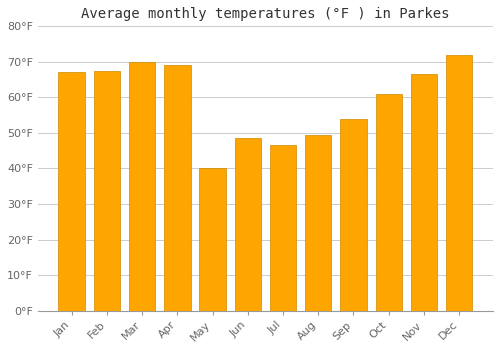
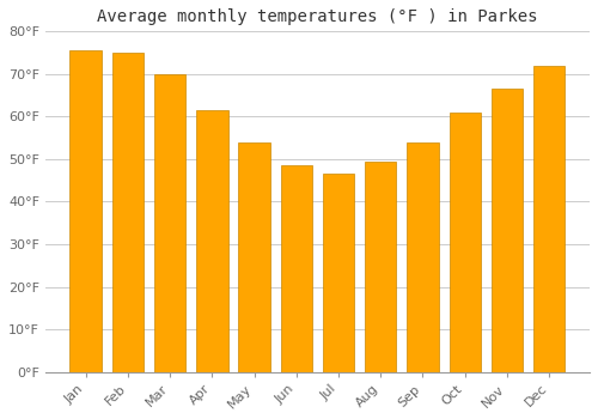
Jan: 67.0°F -> 75.5°F
Feb: 67.5°F -> 75.0°F
Apr: 69.0°F -> 61.5°F
May: 40.0°F -> 54.0°F
